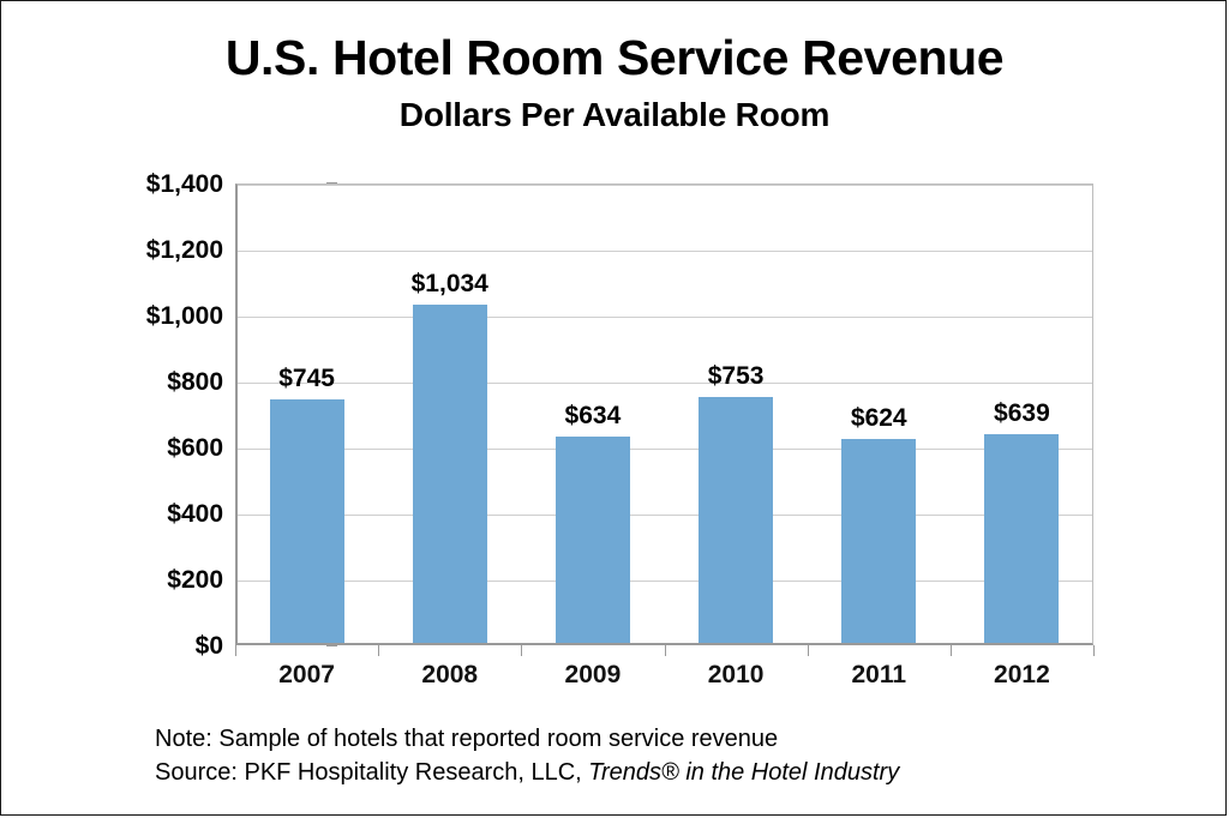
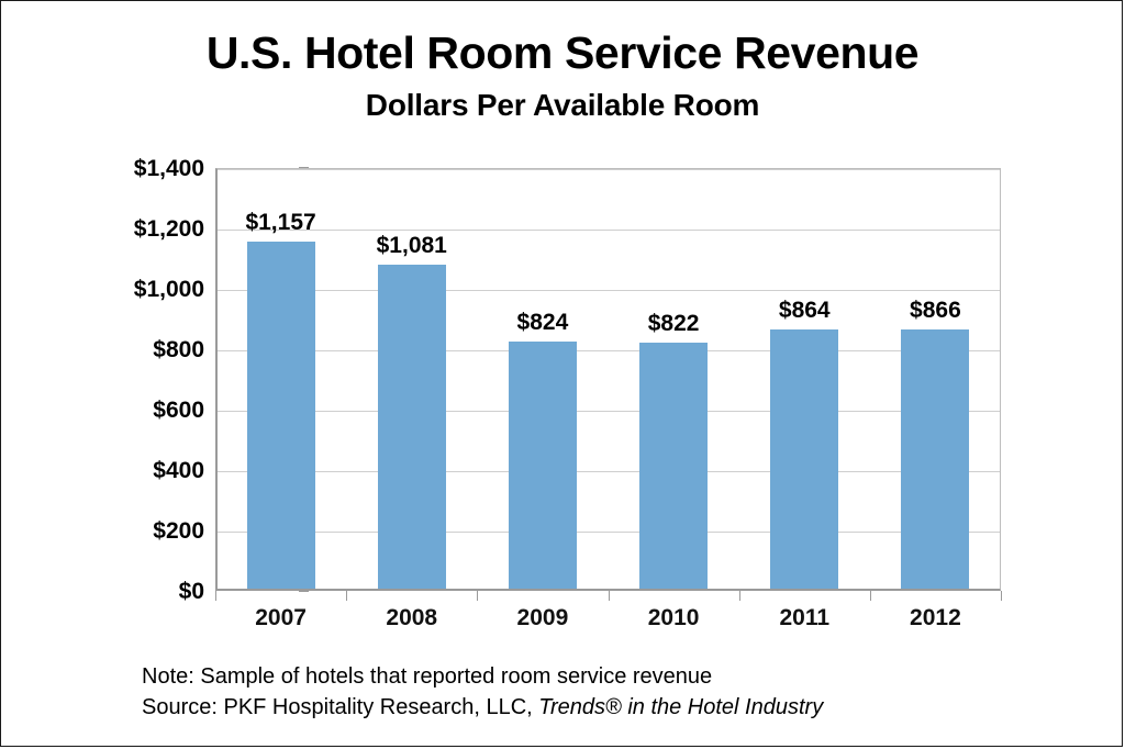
2007: $745 -> $1,157
2008: $1,034 -> $1,081
2009: $634 -> $824
2010: $753 -> $822
2011: $624 -> $864
2012: $639 -> $866
